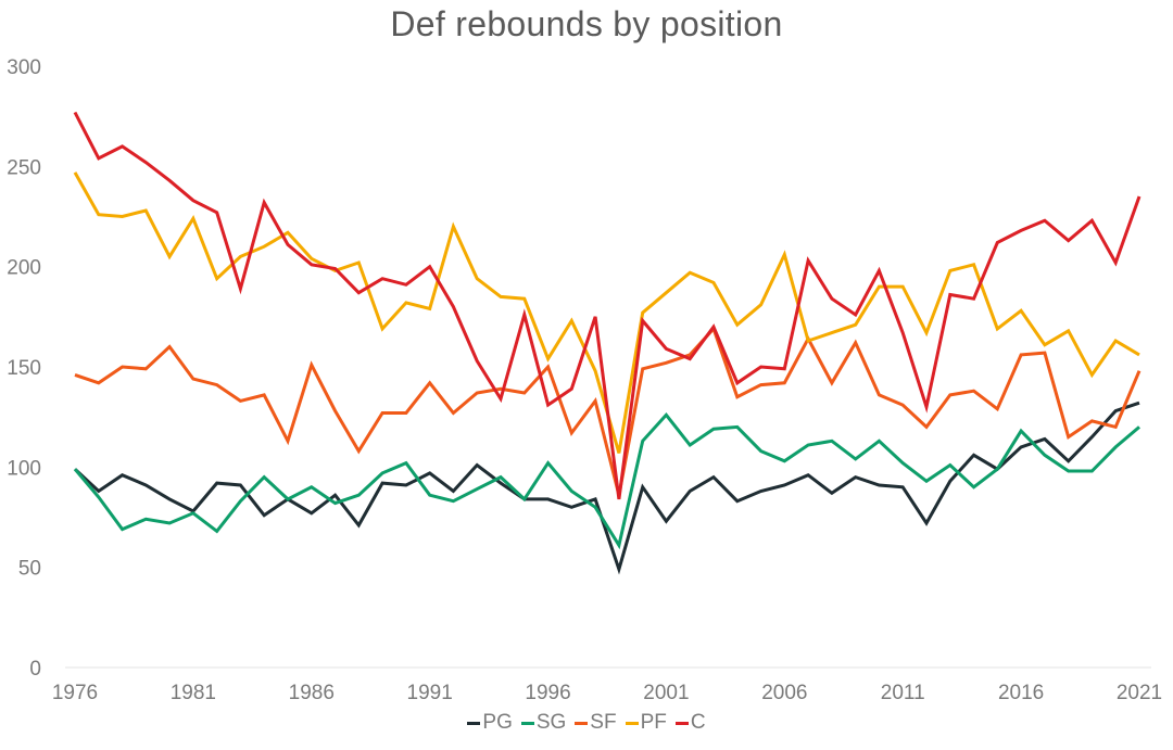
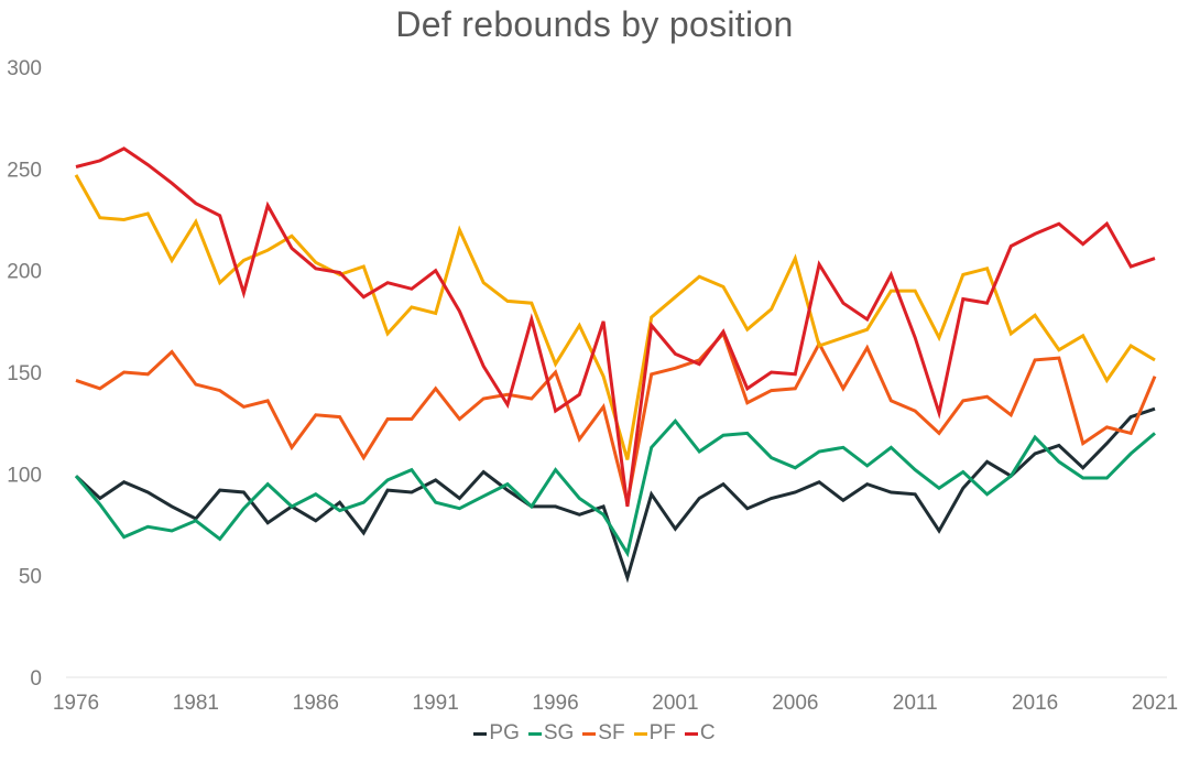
C/1976: 277 -> 251
SF/1986: 151 -> 129
C/2021: 235 -> 206
